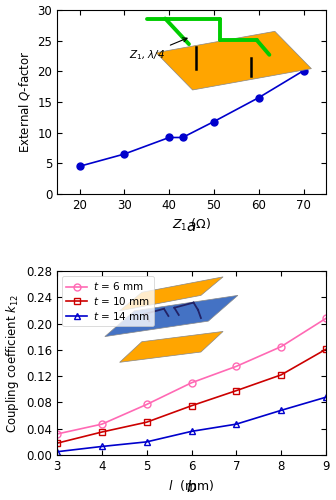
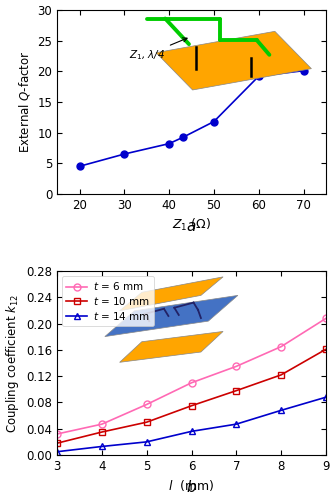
40: 9.2 -> 8.2
60: 15.7 -> 19.2
